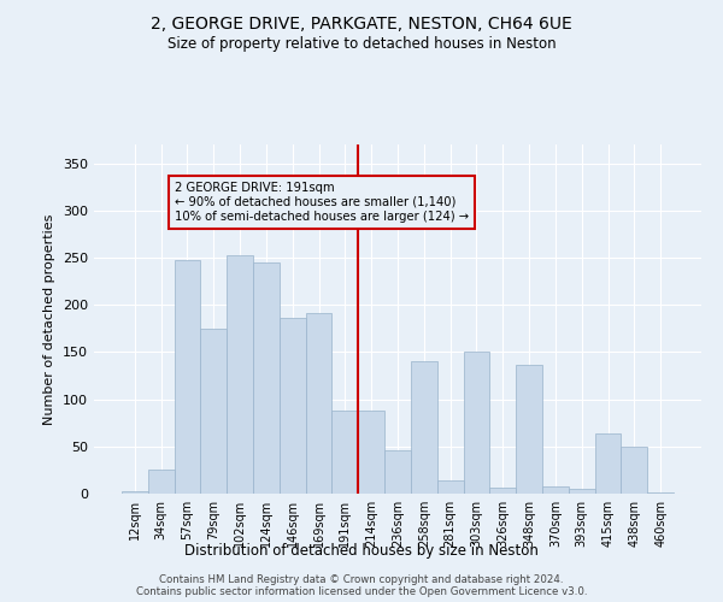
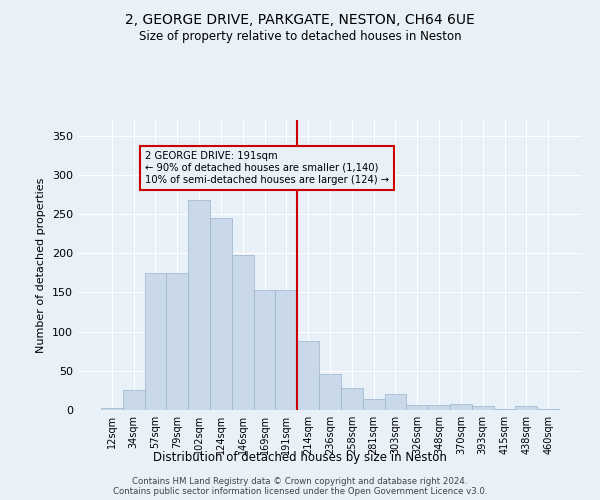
57sqm: 248 -> 175
102sqm: 252 -> 268
146sqm: 186 -> 198
169sqm: 192 -> 153
191sqm: 88 -> 153
258sqm: 140 -> 28
303sqm: 150 -> 21
348sqm: 136 -> 7
415sqm: 64 -> 1
438sqm: 50 -> 5
